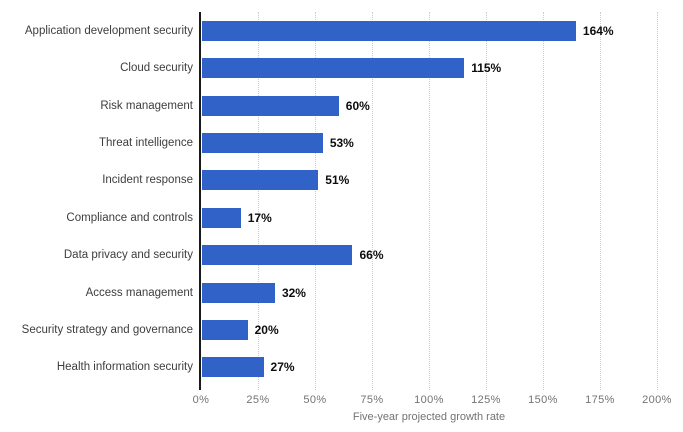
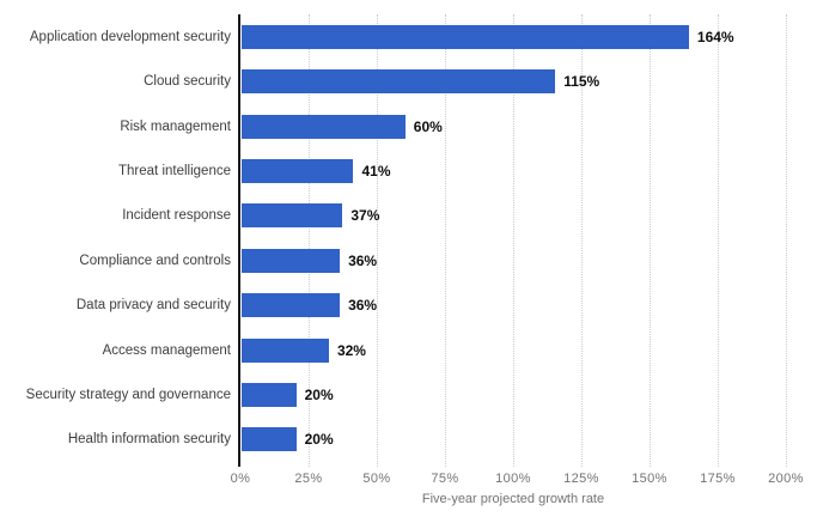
Threat intelligence: 53% -> 41%
Incident response: 51% -> 37%
Compliance and controls: 17% -> 36%
Data privacy and security: 66% -> 36%
Health information security: 27% -> 20%
